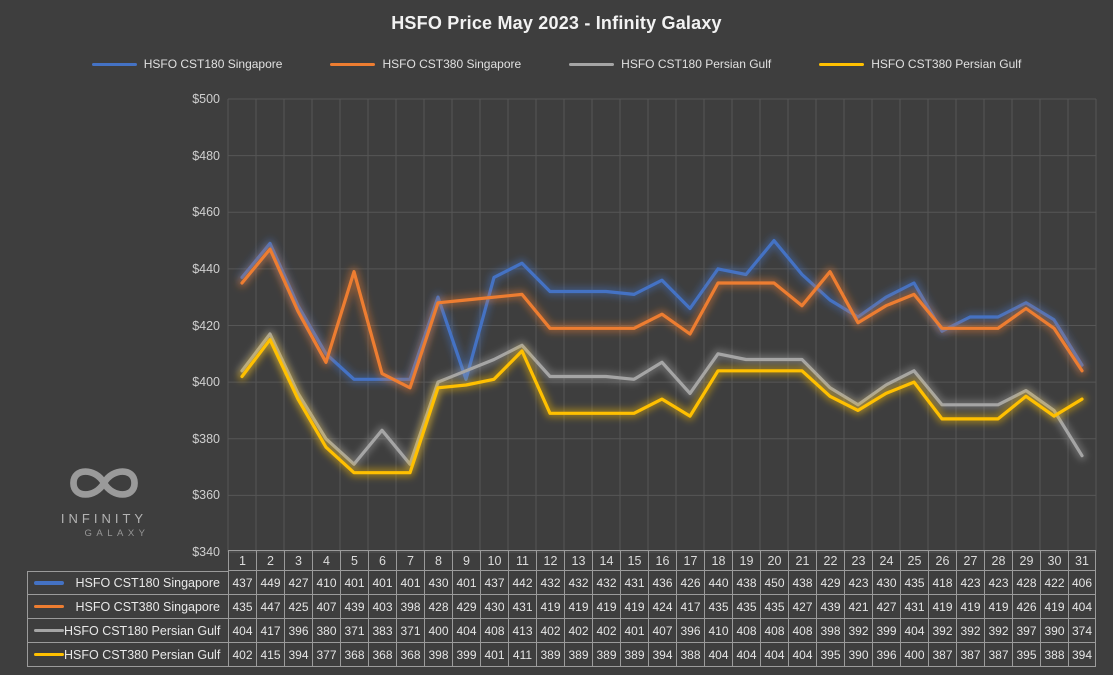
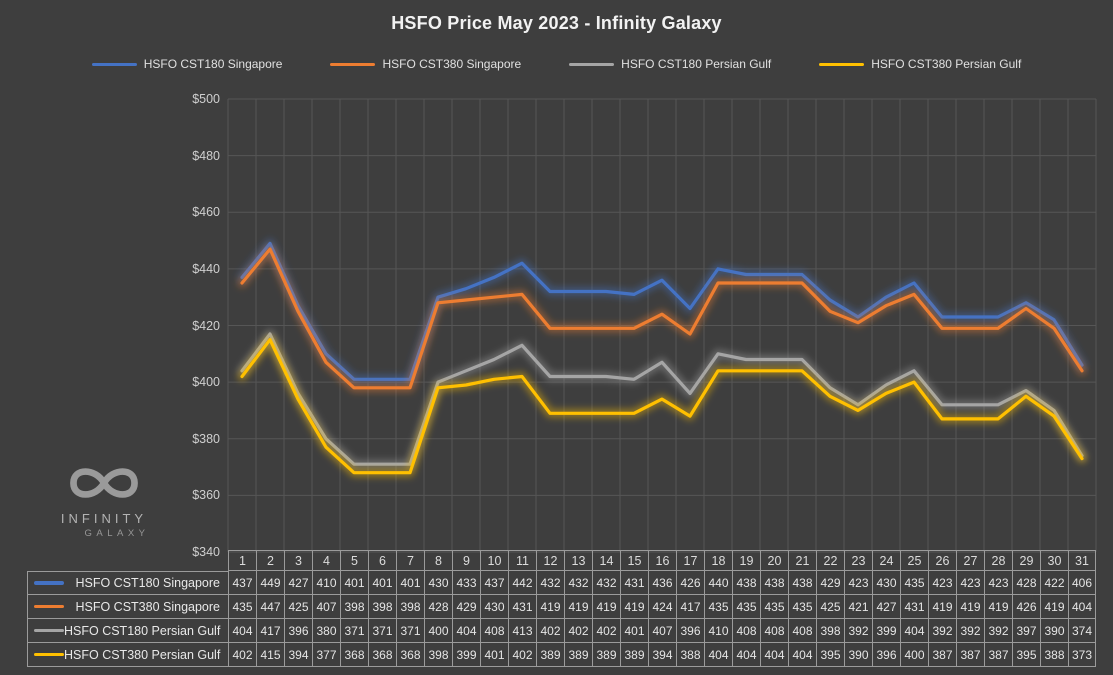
HSFO CST380 Singapore/5: 439 -> 398
HSFO CST380 Singapore/6: 403 -> 398
HSFO CST180 Persian Gulf/6: 383 -> 371
HSFO CST180 Singapore/9: 401 -> 433
HSFO CST380 Persian Gulf/11: 411 -> 402
HSFO CST180 Singapore/20: 450 -> 438
HSFO CST380 Singapore/21: 427 -> 435
HSFO CST380 Singapore/22: 439 -> 425
HSFO CST180 Singapore/26: 418 -> 423
HSFO CST380 Persian Gulf/31: 394 -> 373
